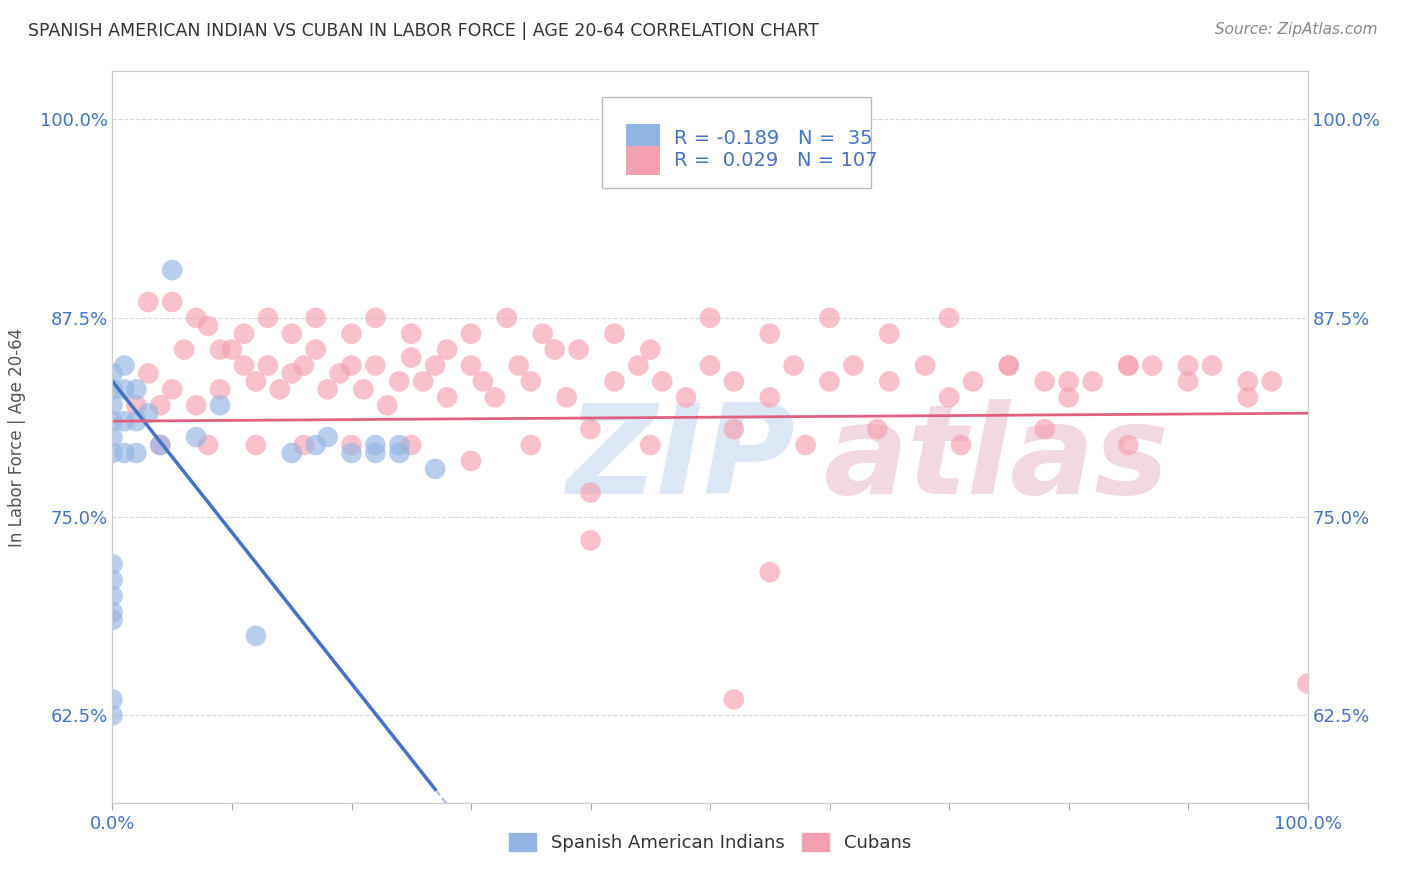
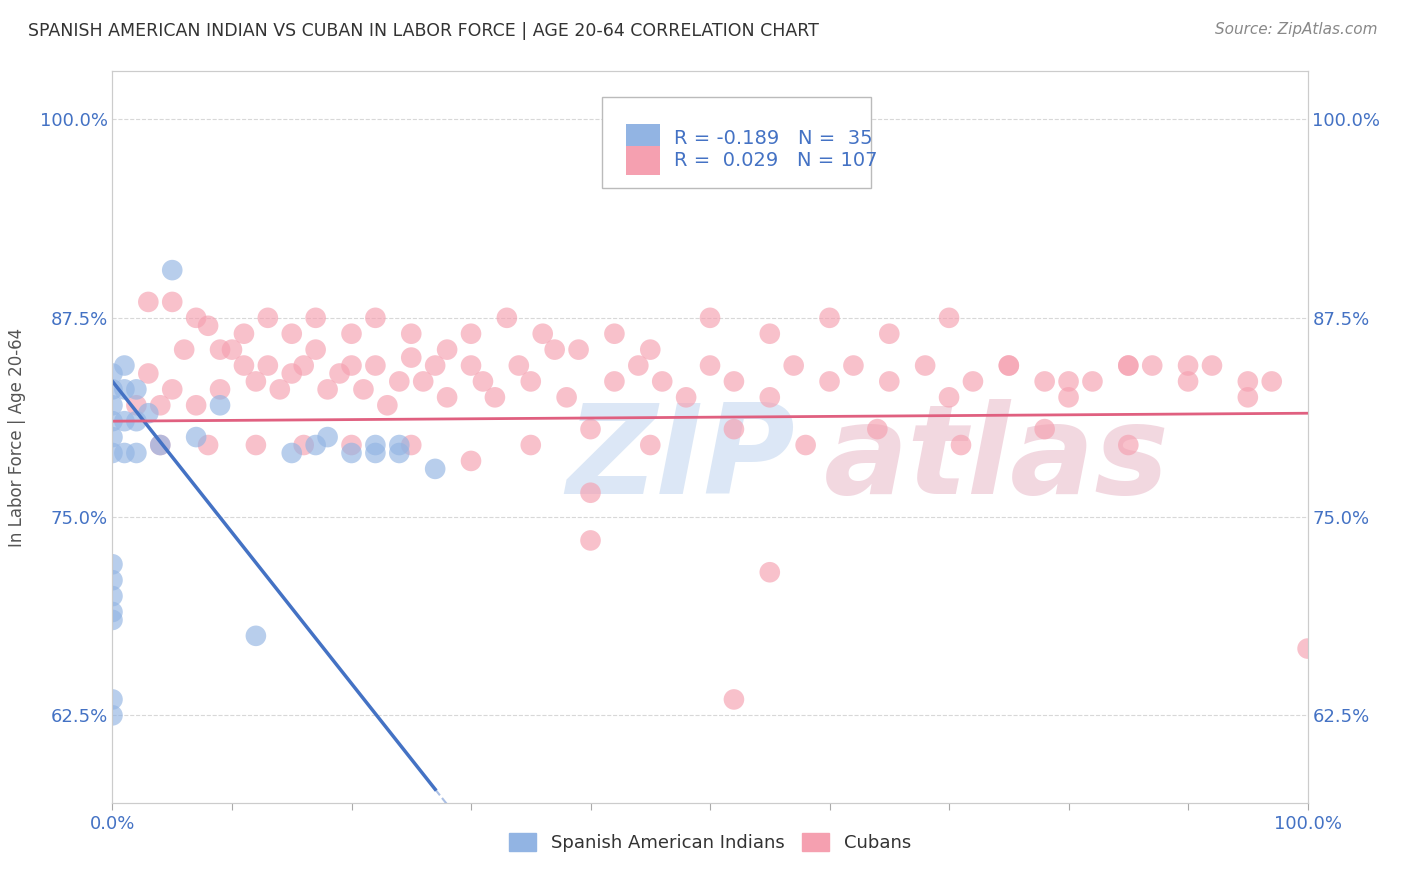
Cubans/100.0%: 64.5% -> 66.7%
